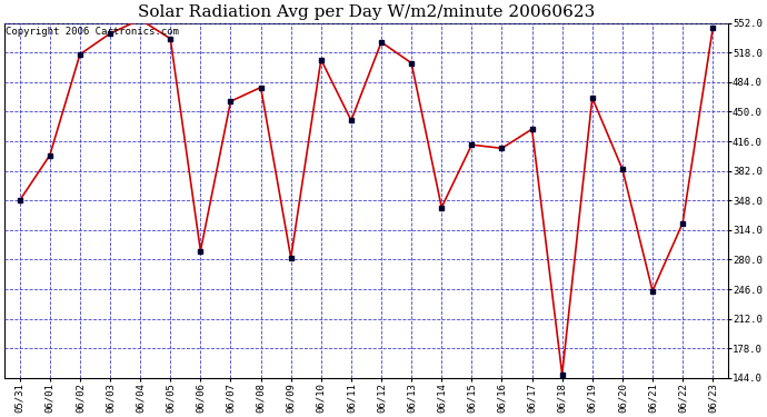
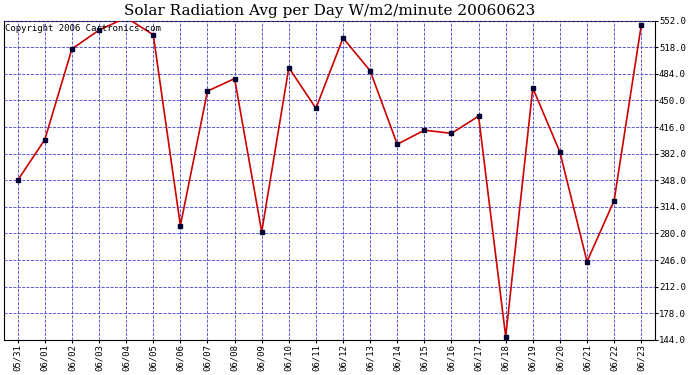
06/10: 510 -> 492
06/13: 506 -> 488
06/14: 340 -> 394
